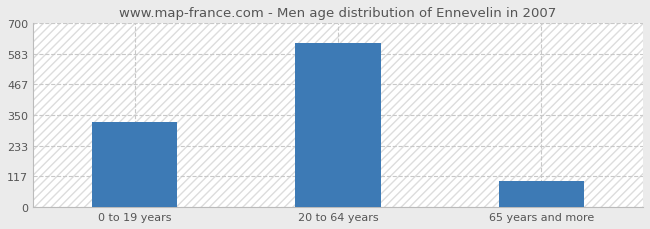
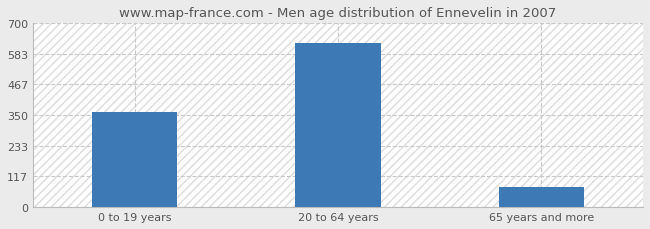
0 to 19 years: 322 -> 360
65 years and more: 98 -> 75
